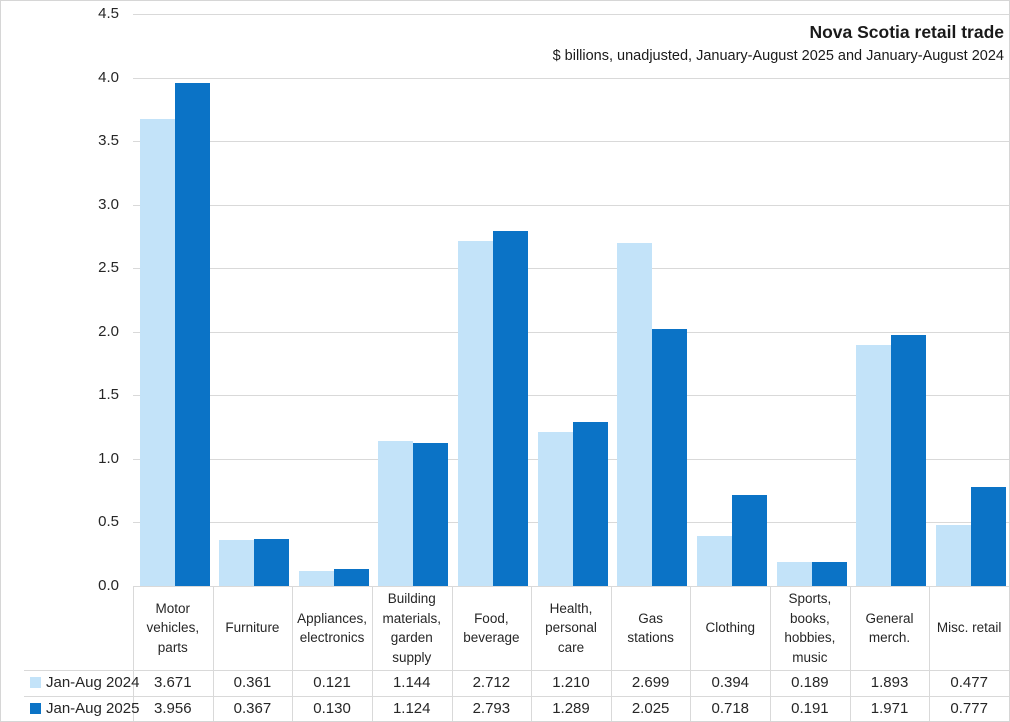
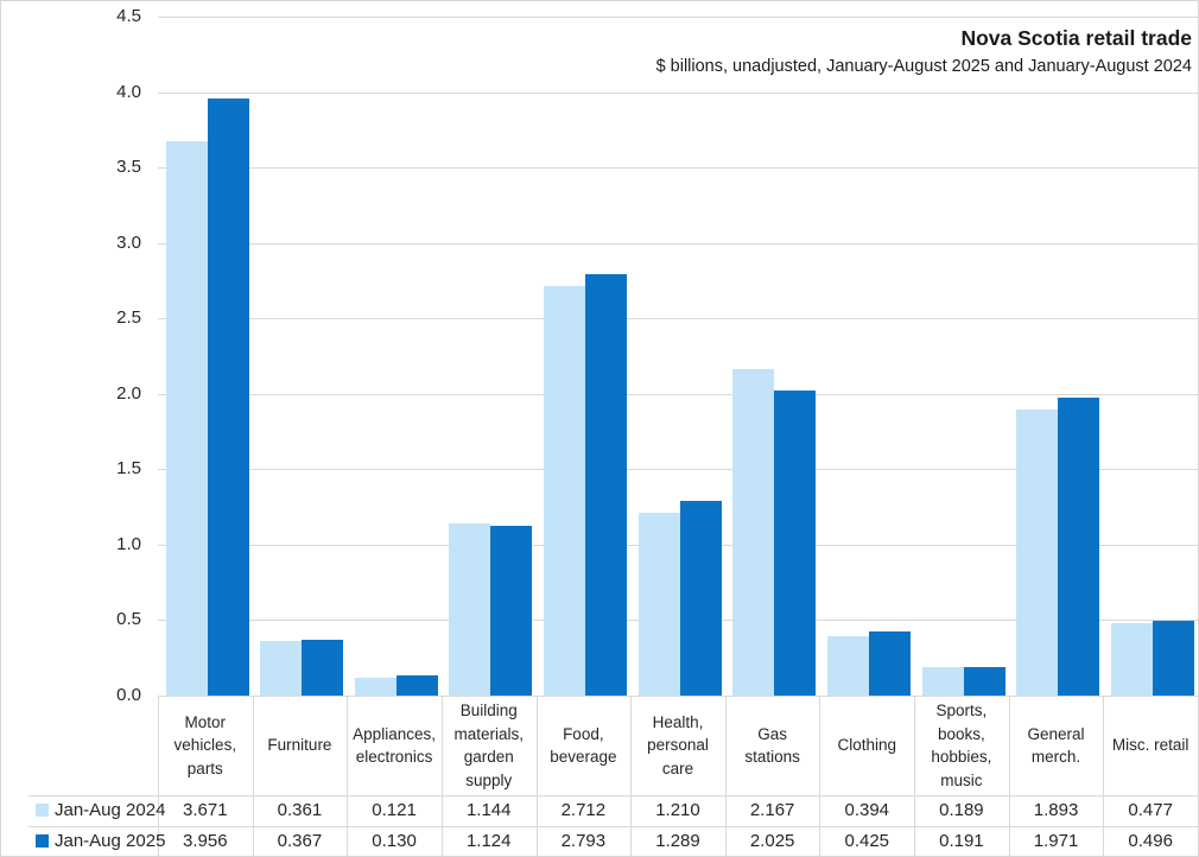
Jan-Aug 2024/Gas stations: 2.699 -> 2.167
Jan-Aug 2025/Clothing: 0.718 -> 0.425
Jan-Aug 2025/Misc. retail: 0.777 -> 0.496
